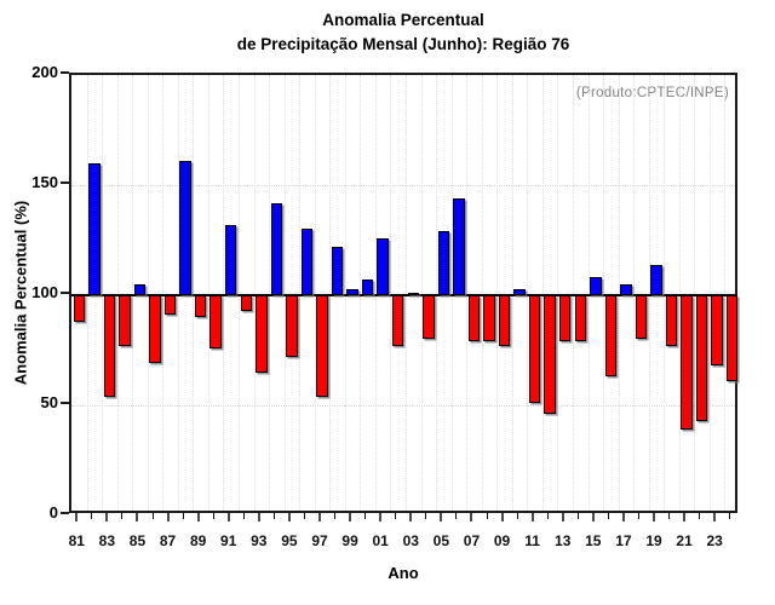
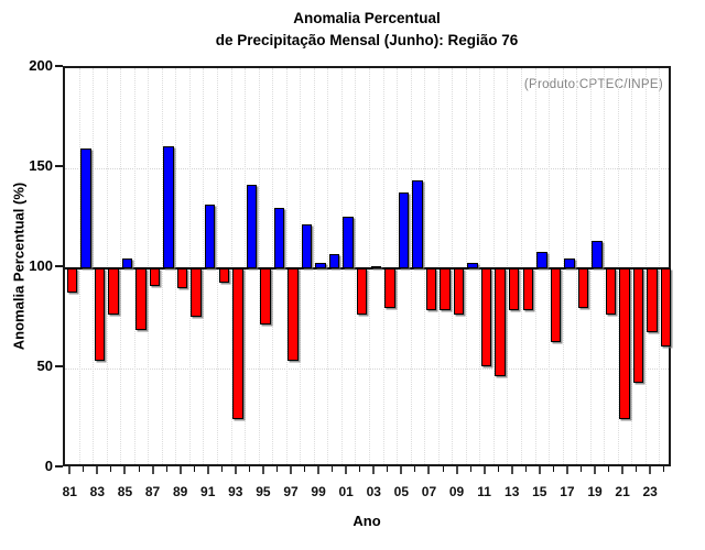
93: 65 -> 25
05: 129 -> 138
21: 39 -> 25
